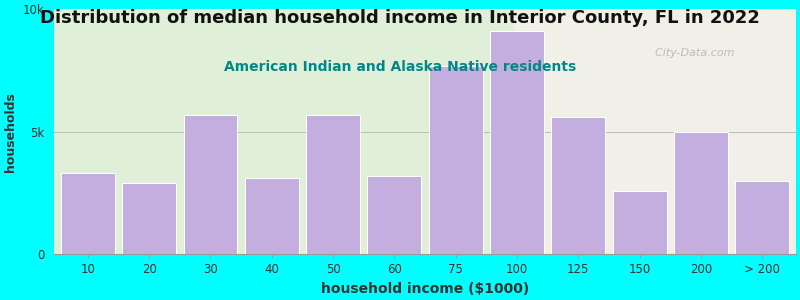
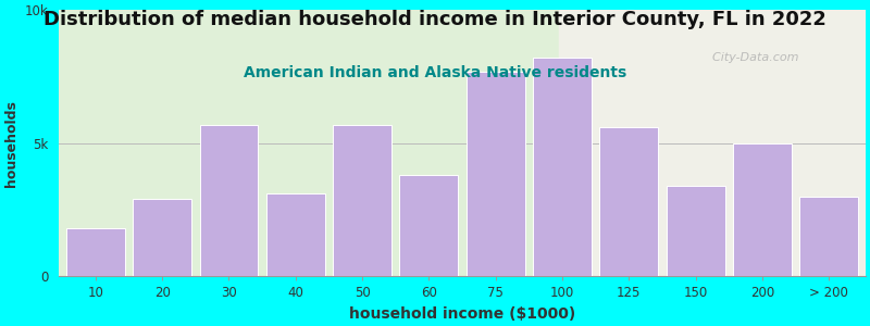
10: 3.3k -> 1.8k
60: 3.2k -> 3.8k
100: 9.1k -> 8.2k
150: 2.6k -> 3.4k
